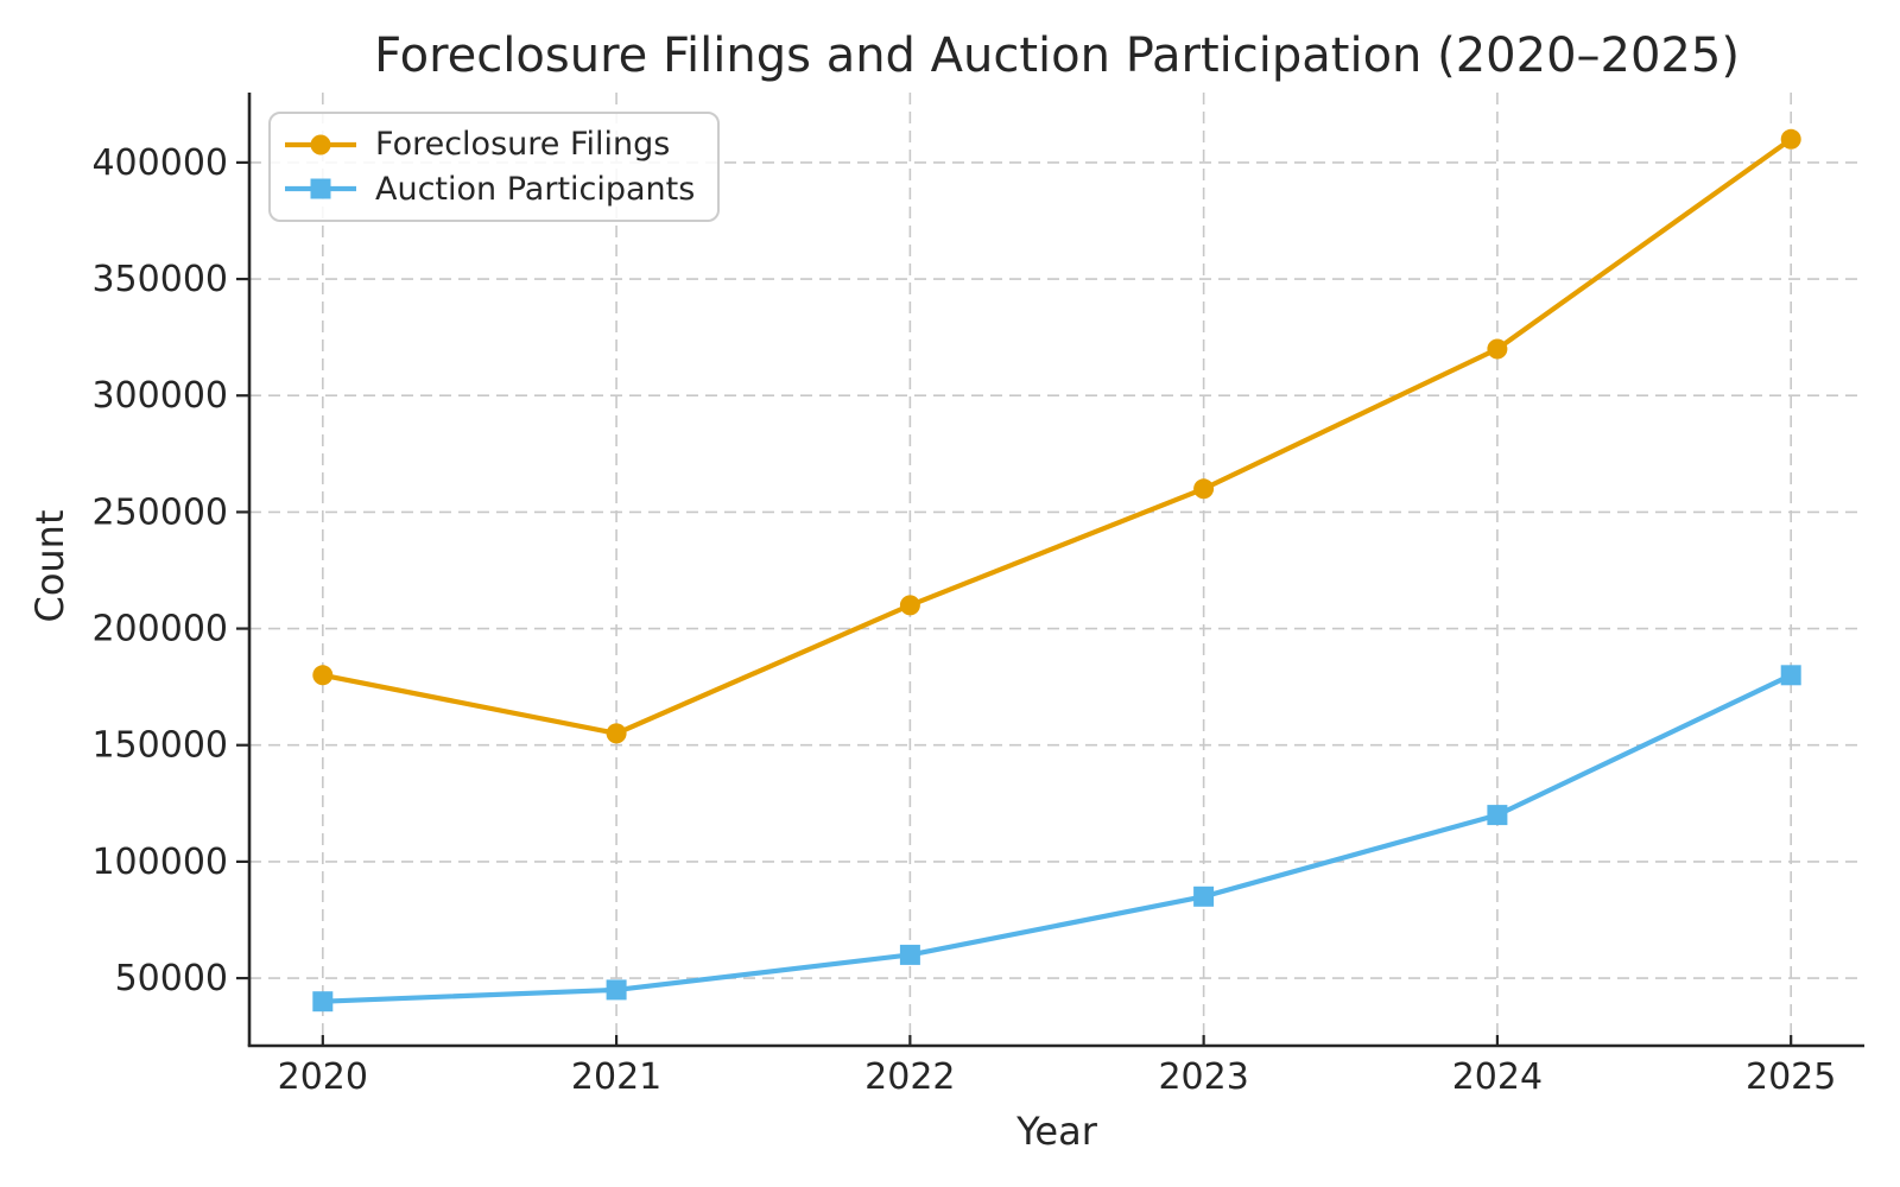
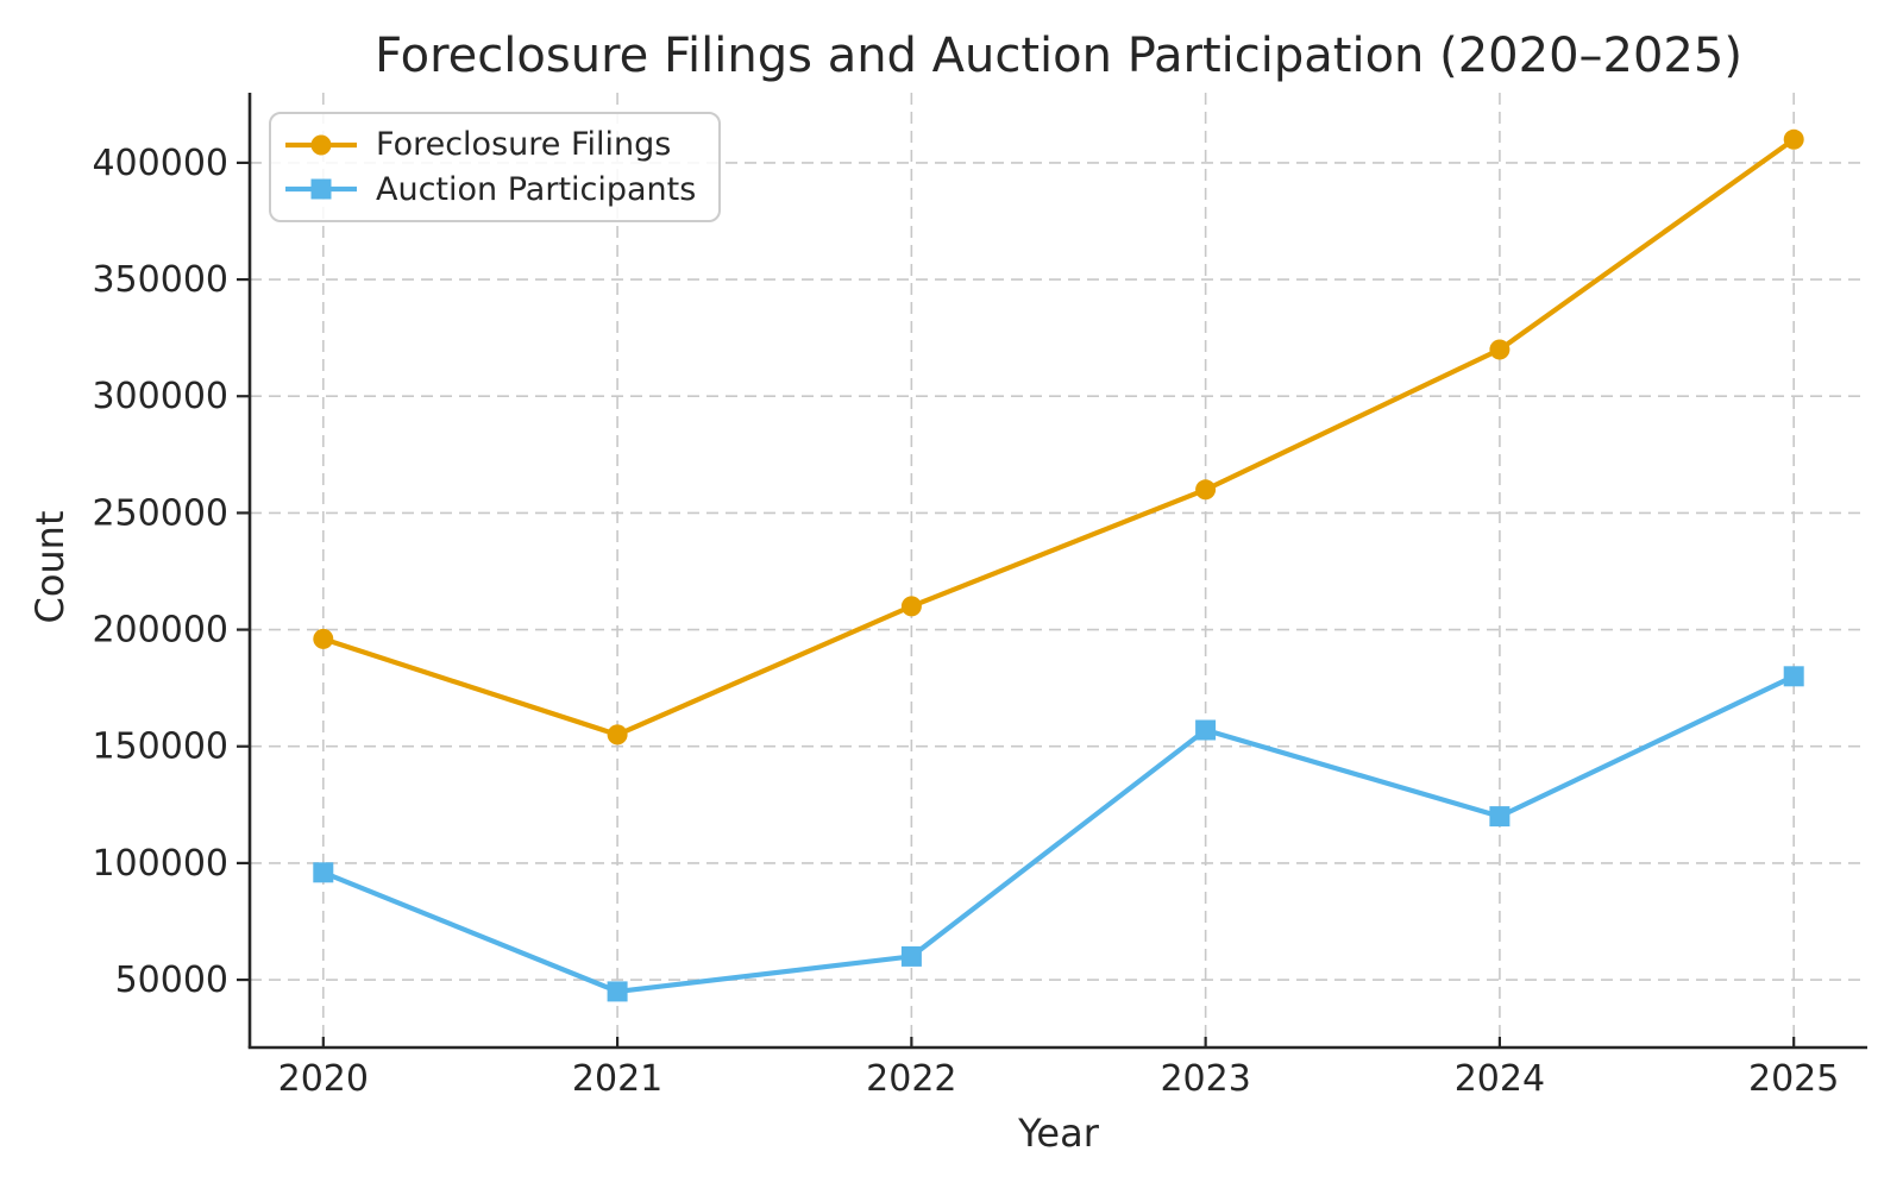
Foreclosure Filings/2020: 180000 -> 196000
Auction Participants/2020: 40000 -> 96000
Auction Participants/2023: 85000 -> 157000
